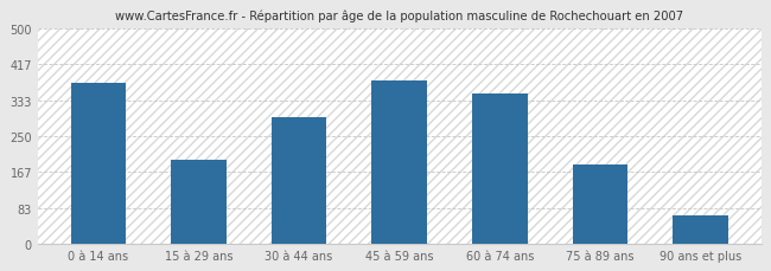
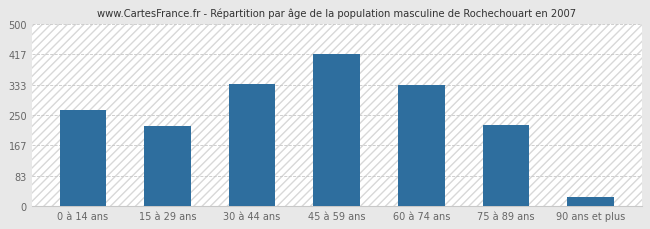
0 à 14 ans: 375 -> 263
15 à 29 ans: 195 -> 220
30 à 44 ans: 295 -> 335
45 à 59 ans: 380 -> 419
60 à 74 ans: 350 -> 333
75 à 89 ans: 185 -> 222
90 ans et plus: 65 -> 25
